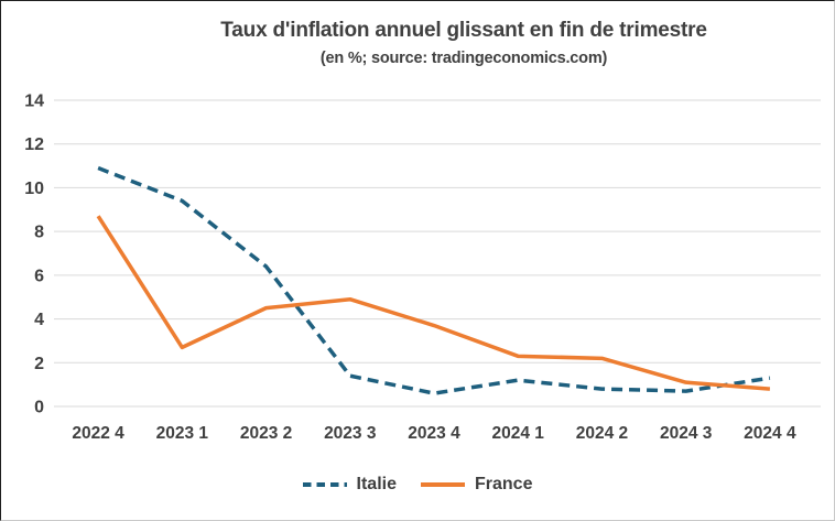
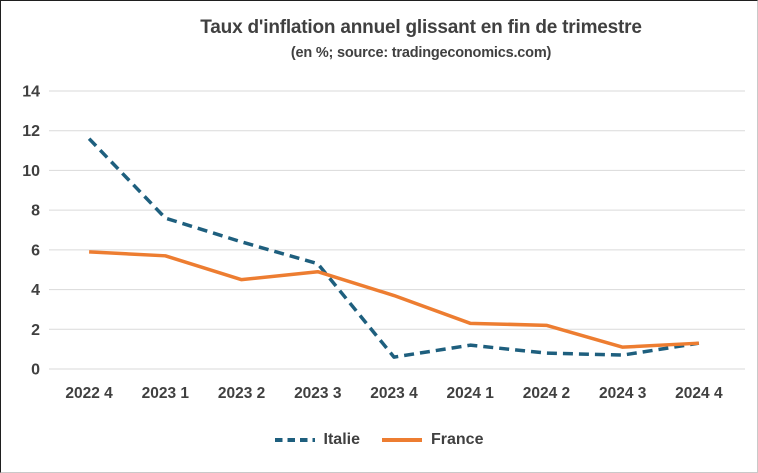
Italie/2022 4: 10.9 -> 11.6
France/2022 4: 8.7 -> 5.9
Italie/2023 1: 9.4 -> 7.6
France/2023 1: 2.7 -> 5.7
Italie/2023 3: 1.4 -> 5.3
France/2024 4: 0.8 -> 1.3
